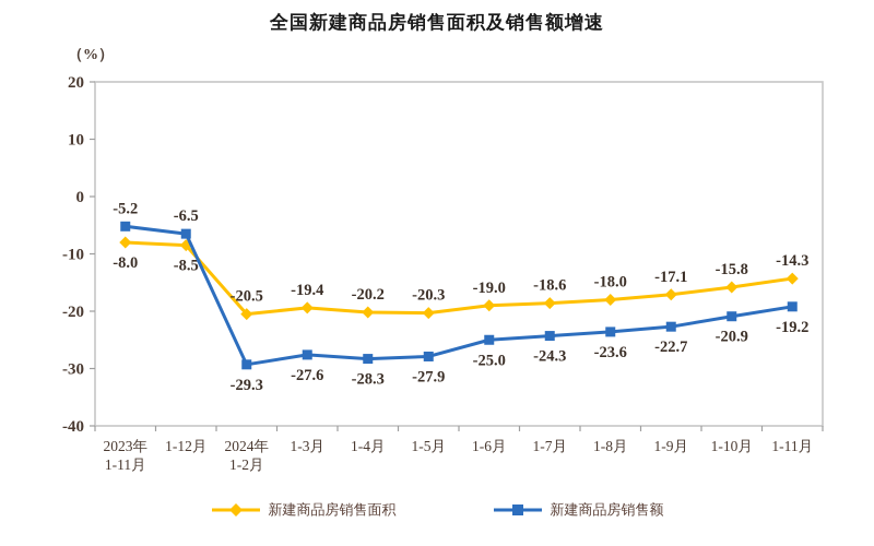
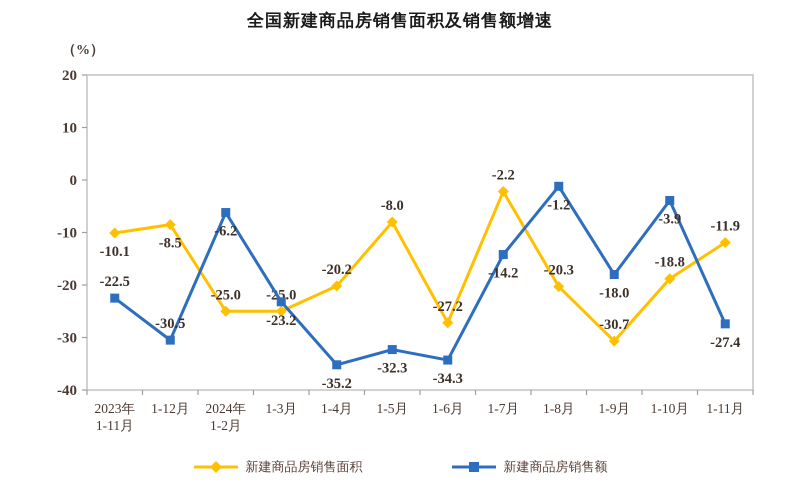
新建商品房销售面积/2023年 1-11月: -8.0 -> -10.1
新建商品房销售额/2023年 1-11月: -5.2 -> -22.5
新建商品房销售额/1-12月: -6.5 -> -30.5
新建商品房销售面积/2024年 1-2月: -20.5 -> -25.0
新建商品房销售额/2024年 1-2月: -29.3 -> -6.2
新建商品房销售面积/1-3月: -19.4 -> -25.0
新建商品房销售额/1-3月: -27.6 -> -23.2
新建商品房销售额/1-4月: -28.3 -> -35.2
新建商品房销售面积/1-5月: -20.3 -> -8.0
新建商品房销售额/1-5月: -27.9 -> -32.3
新建商品房销售面积/1-6月: -19.0 -> -27.2
新建商品房销售额/1-6月: -25.0 -> -34.3
新建商品房销售面积/1-7月: -18.6 -> -2.2
新建商品房销售额/1-7月: -24.3 -> -14.2
新建商品房销售面积/1-8月: -18.0 -> -20.3
新建商品房销售额/1-8月: -23.6 -> -1.2
新建商品房销售面积/1-9月: -17.1 -> -30.7
新建商品房销售额/1-9月: -22.7 -> -18.0
新建商品房销售面积/1-10月: -15.8 -> -18.8
新建商品房销售额/1-10月: -20.9 -> -3.9
新建商品房销售面积/1-11月: -14.3 -> -11.9
新建商品房销售额/1-11月: -19.2 -> -27.4
